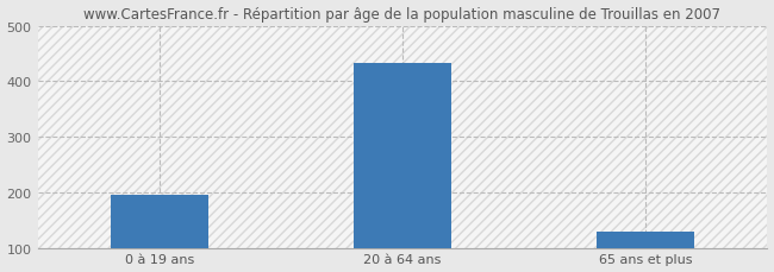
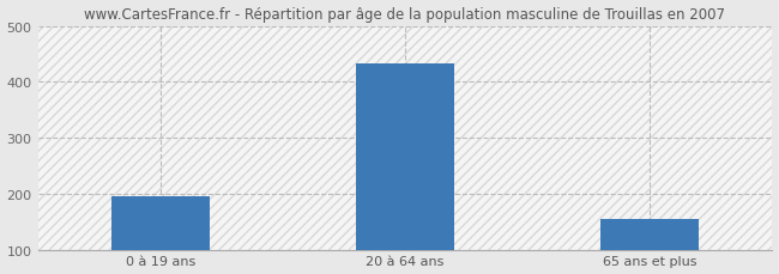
65 ans et plus: 130 -> 155
